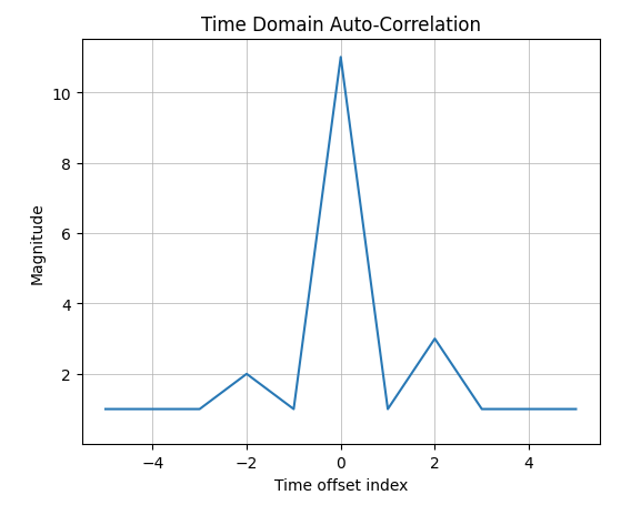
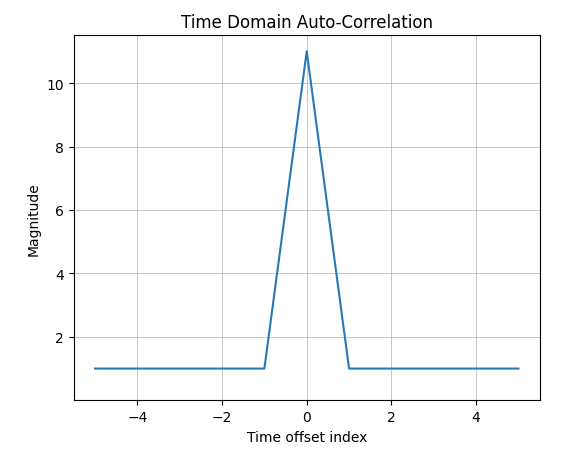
−2: 2 -> 1
2: 3 -> 1
